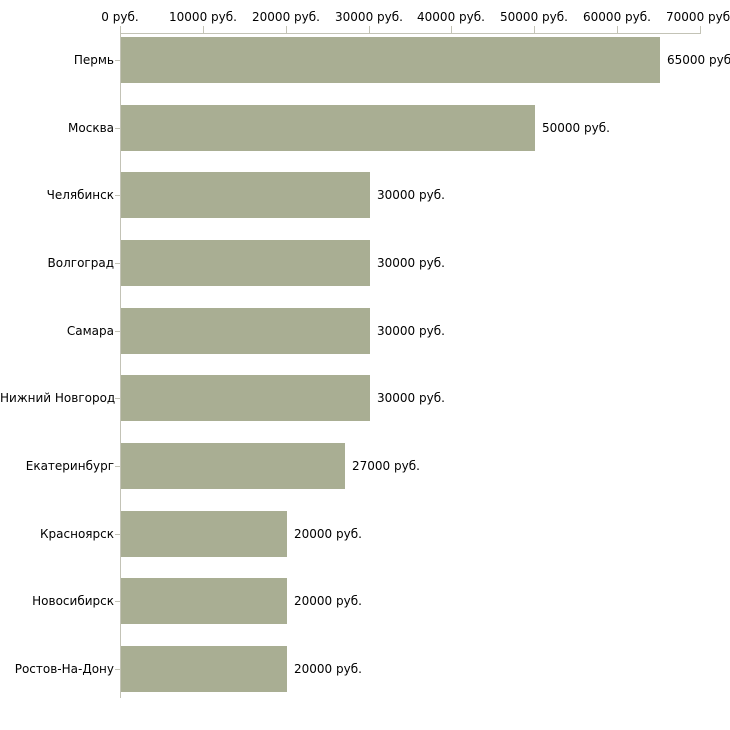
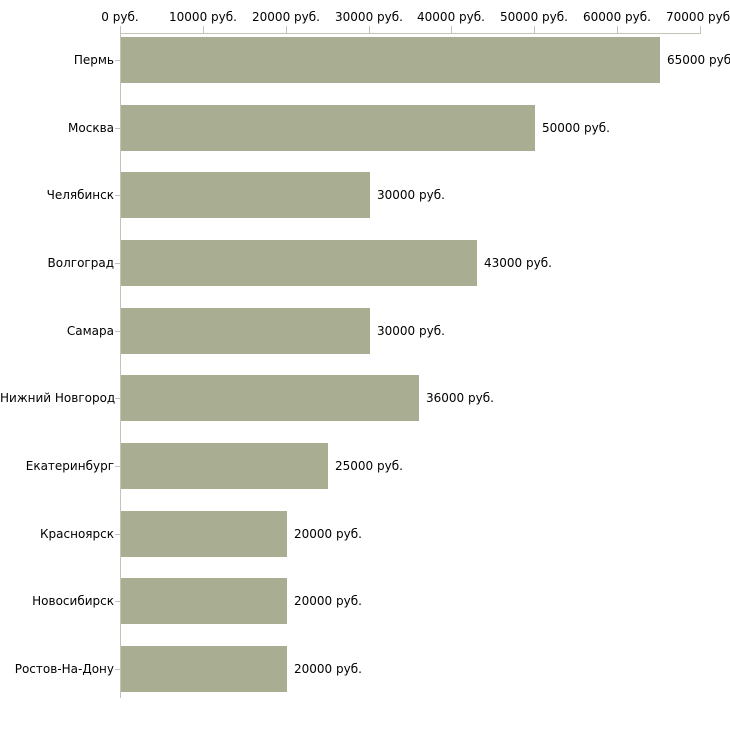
Волгоград: 30000 -> 43000
Нижний Новгород: 30000 -> 36000
Екатеринбург: 27000 -> 25000
